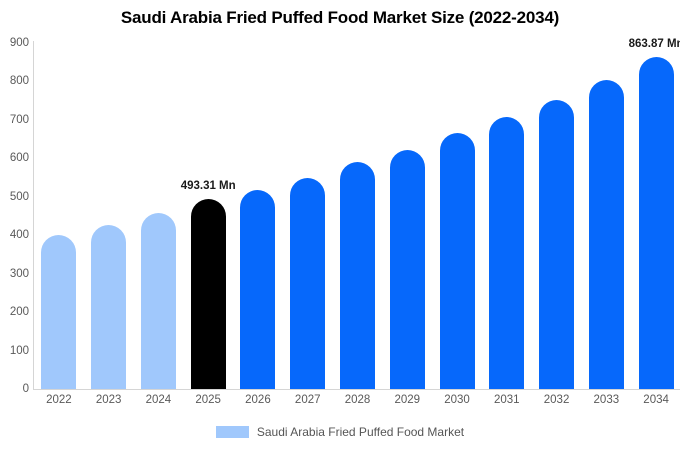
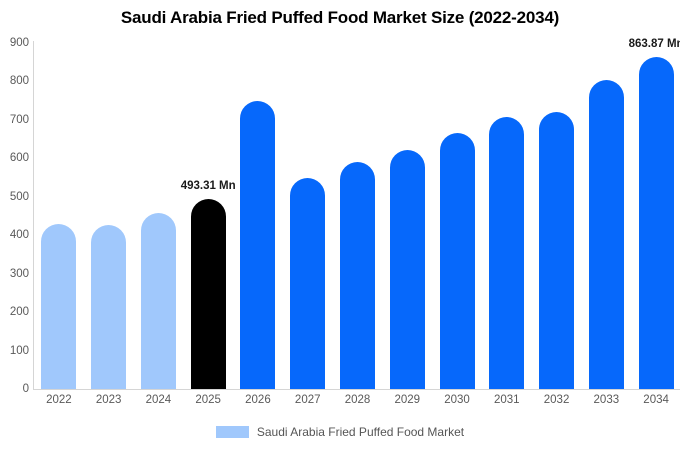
2022: 400 -> 430
2026: 520 -> 750
2032: 750 -> 720
